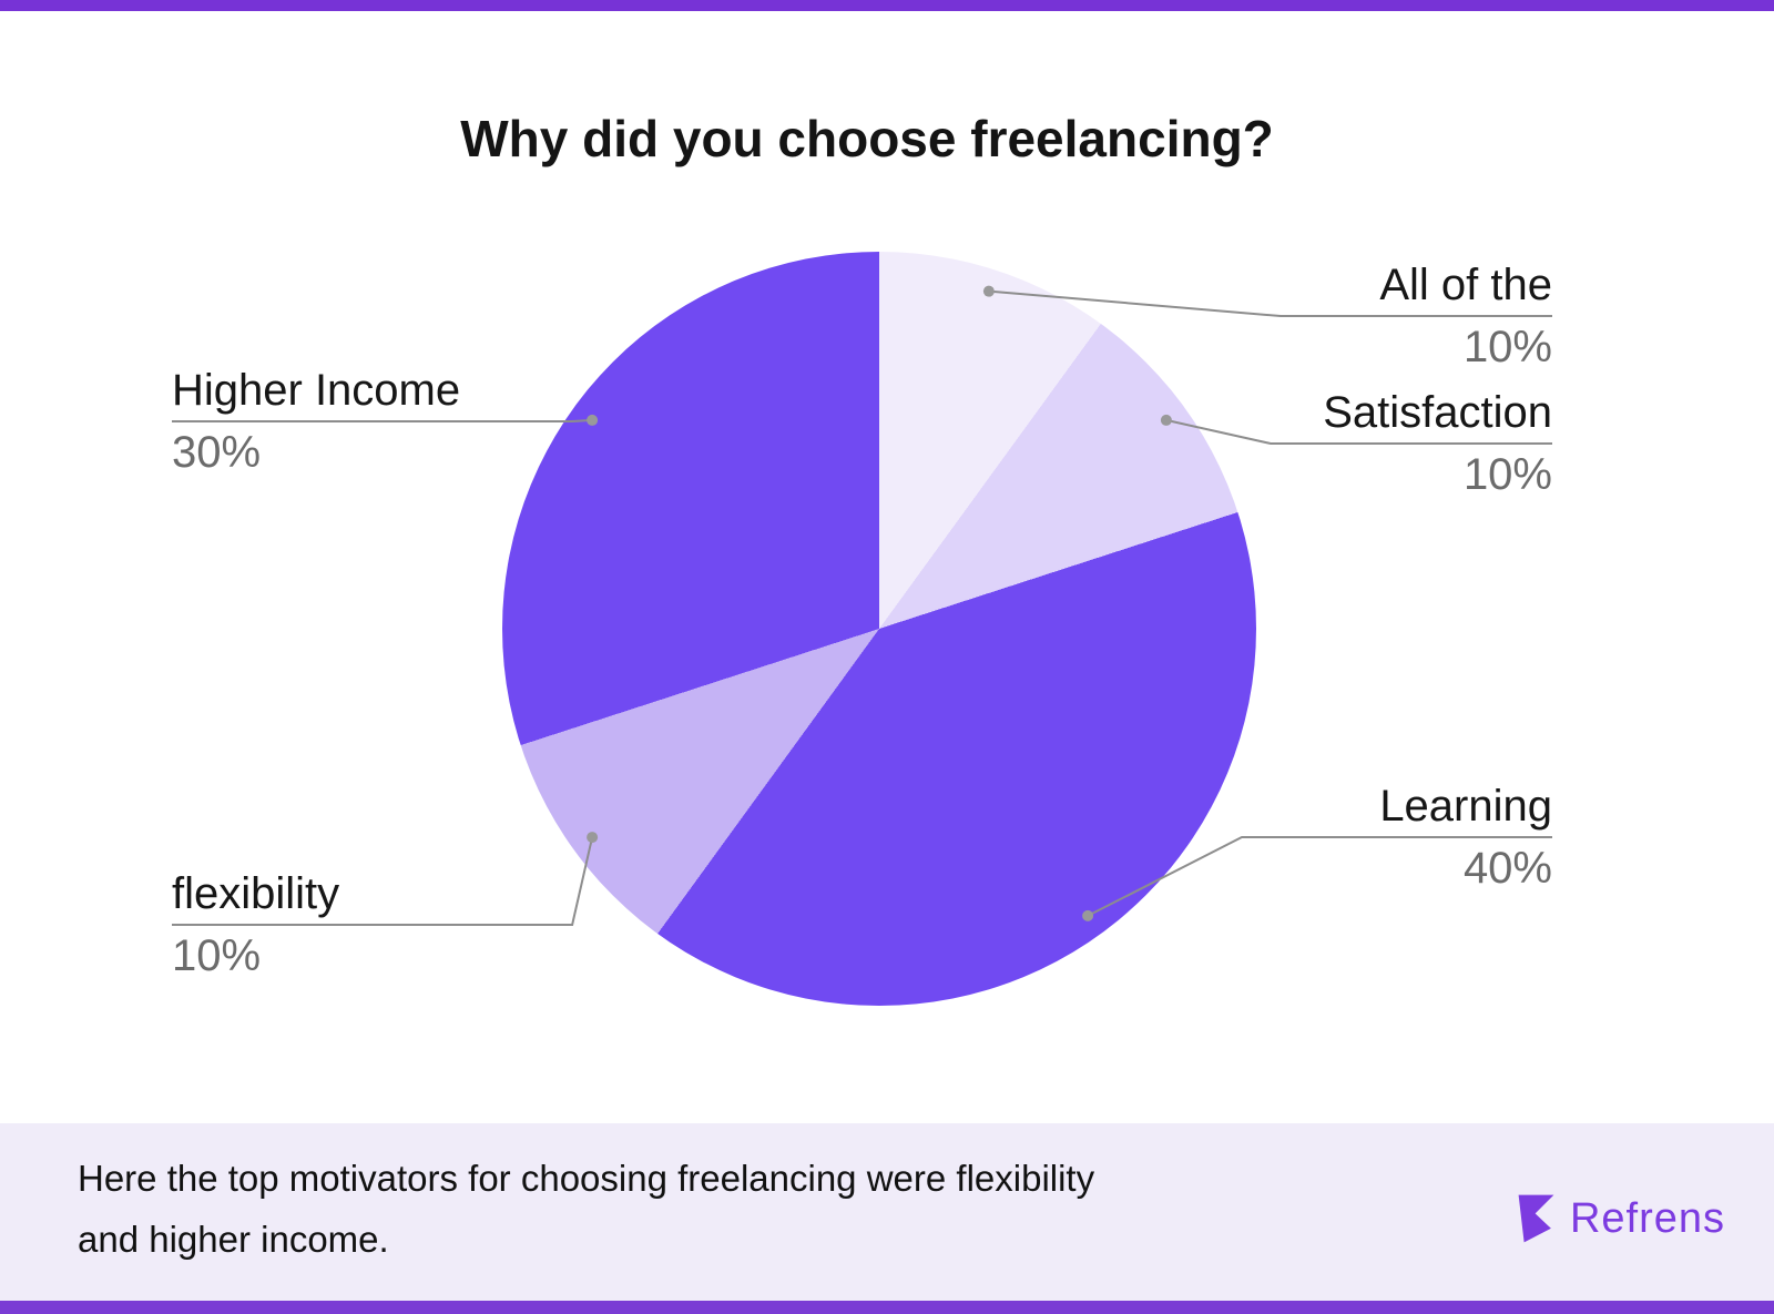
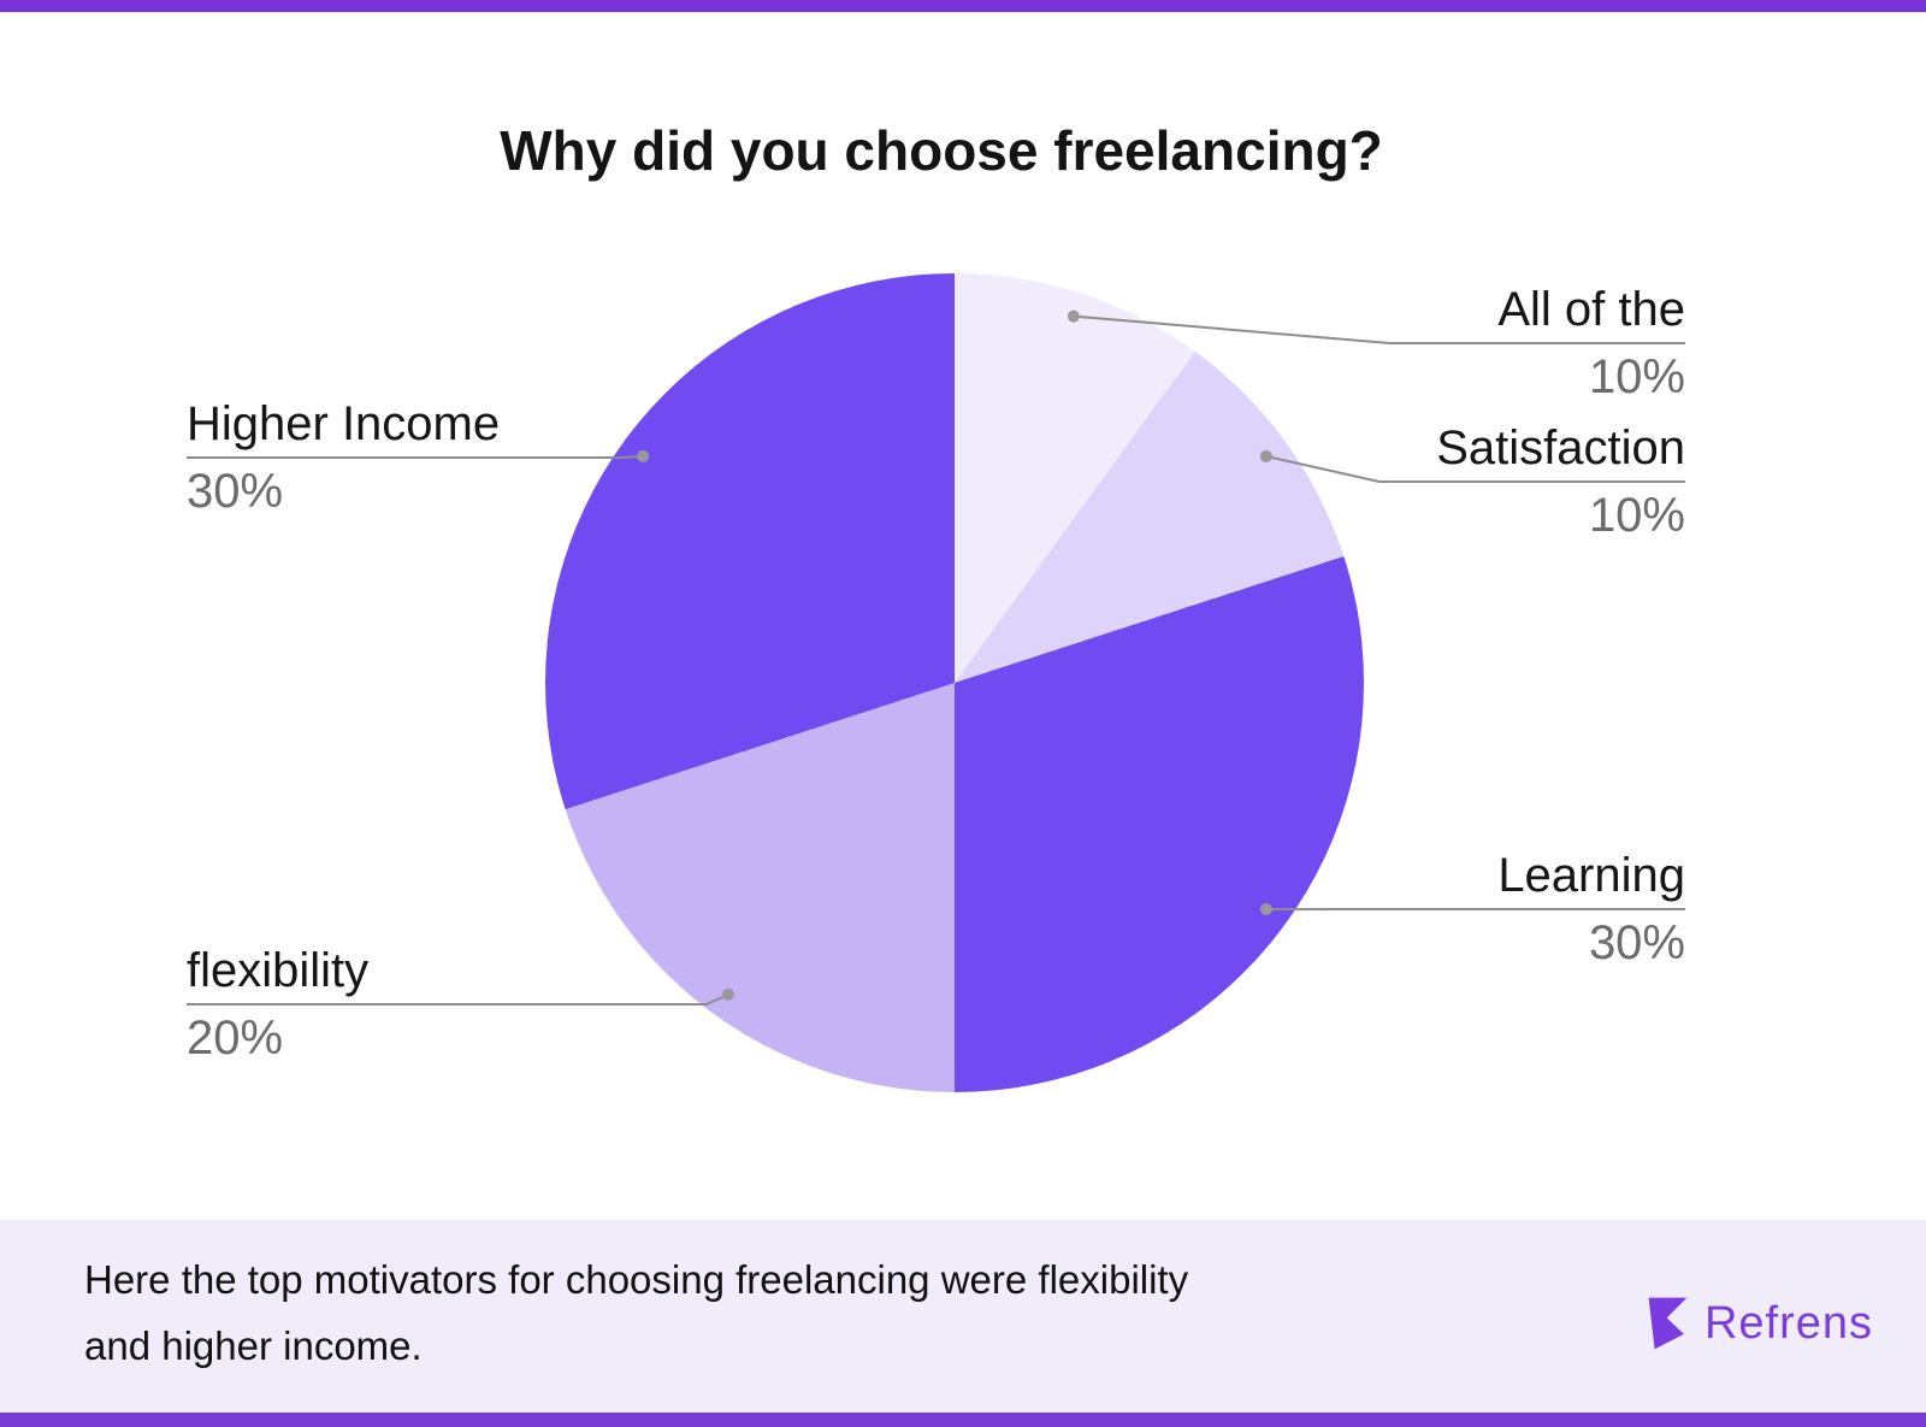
Learning: 40% -> 30%
flexibility: 10% -> 20%
